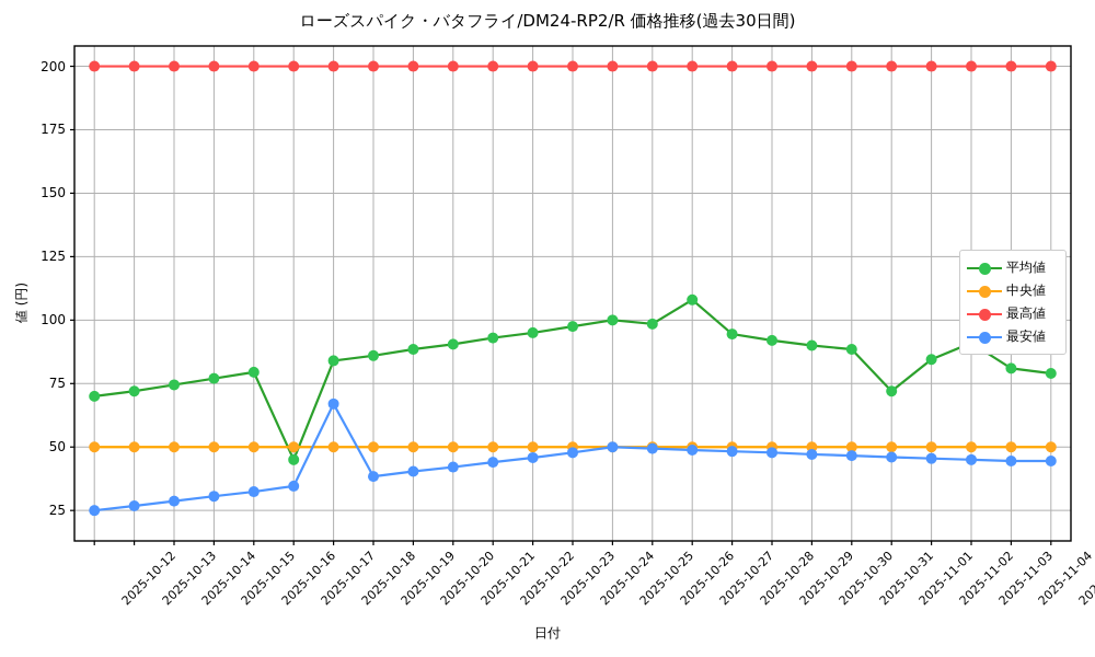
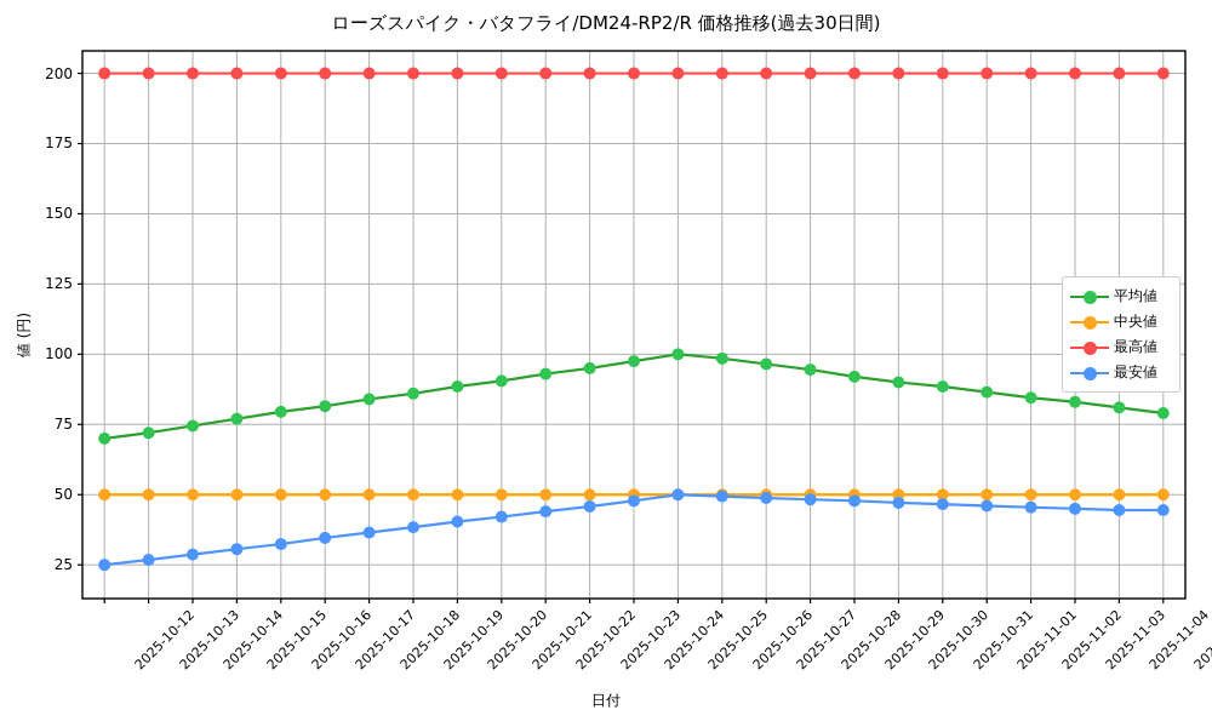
平均値/2025-10-17: 45 -> 82
最安値/2025-10-18: 67 -> 36
平均値/2025-10-27: 108 -> 96
平均値/2025-11-01: 72 -> 86
平均値/2025-11-03: 91 -> 83
